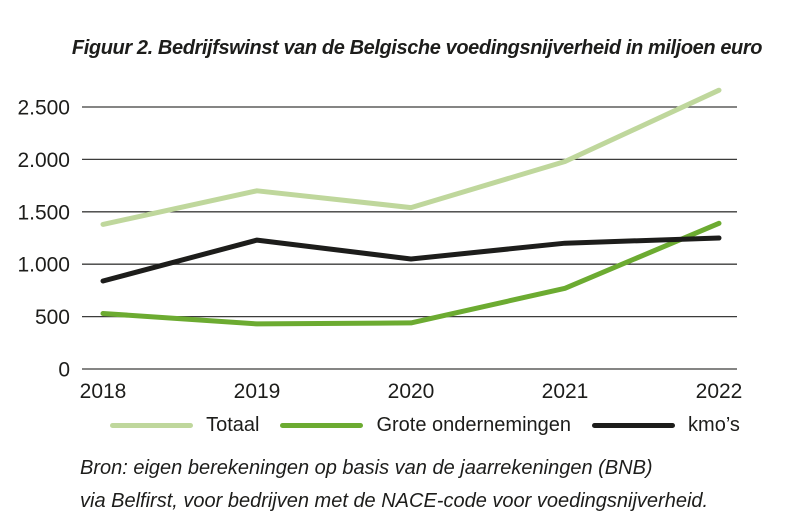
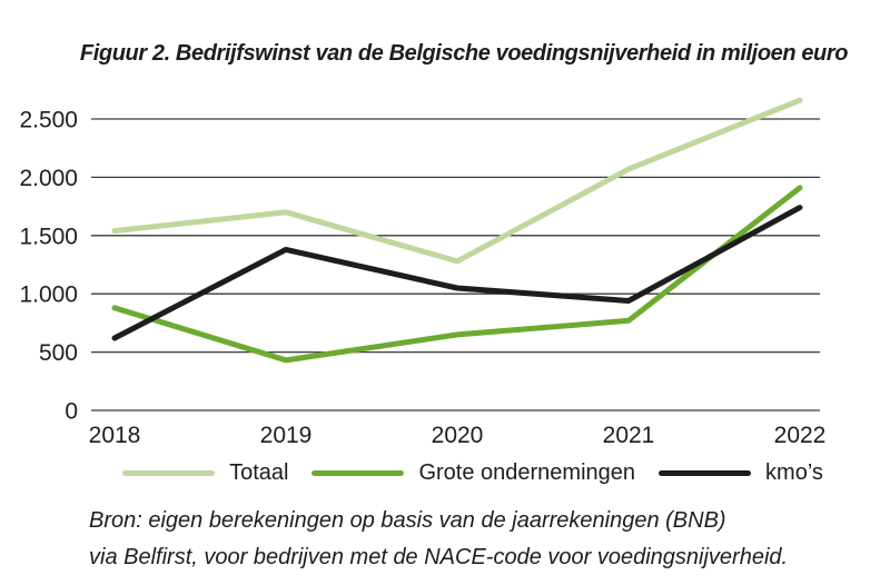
Totaal/2018: 1380 -> 1540
Grote ondernemingen/2018: 530 -> 880
kmo’s/2018: 840 -> 620
kmo’s/2019: 1230 -> 1380
Totaal/2020: 1540 -> 1280
Grote ondernemingen/2020: 440 -> 650
Totaal/2021: 1980 -> 2070
kmo’s/2021: 1200 -> 940
Grote ondernemingen/2022: 1390 -> 1910
kmo’s/2022: 1250 -> 1740
